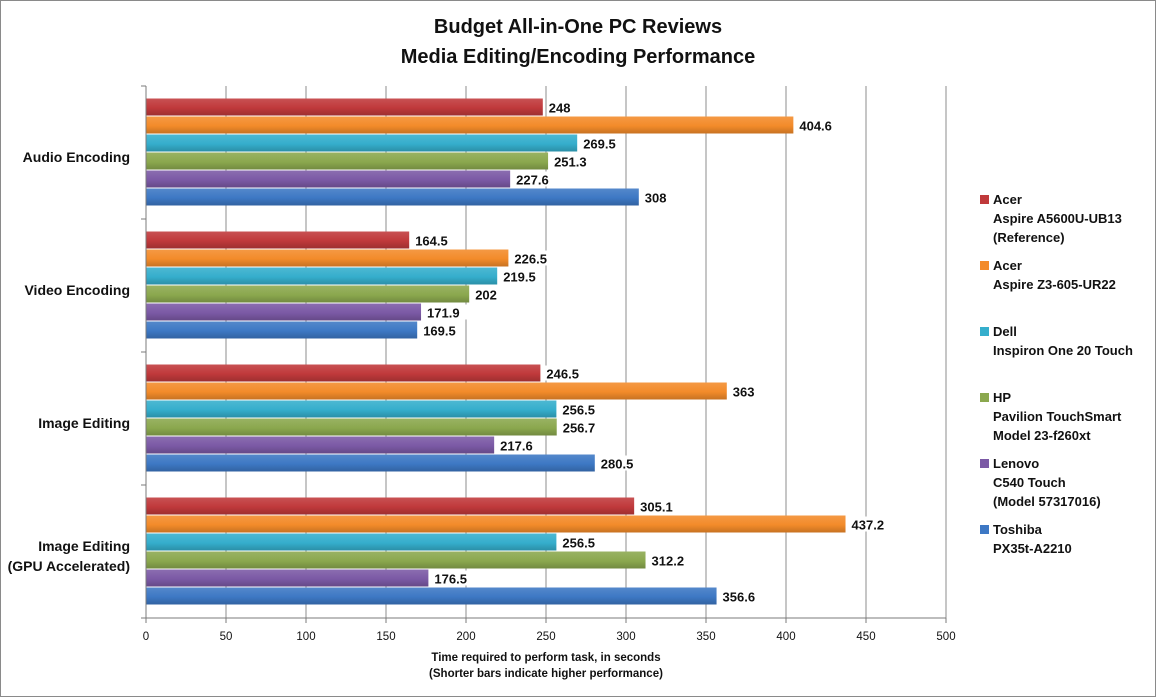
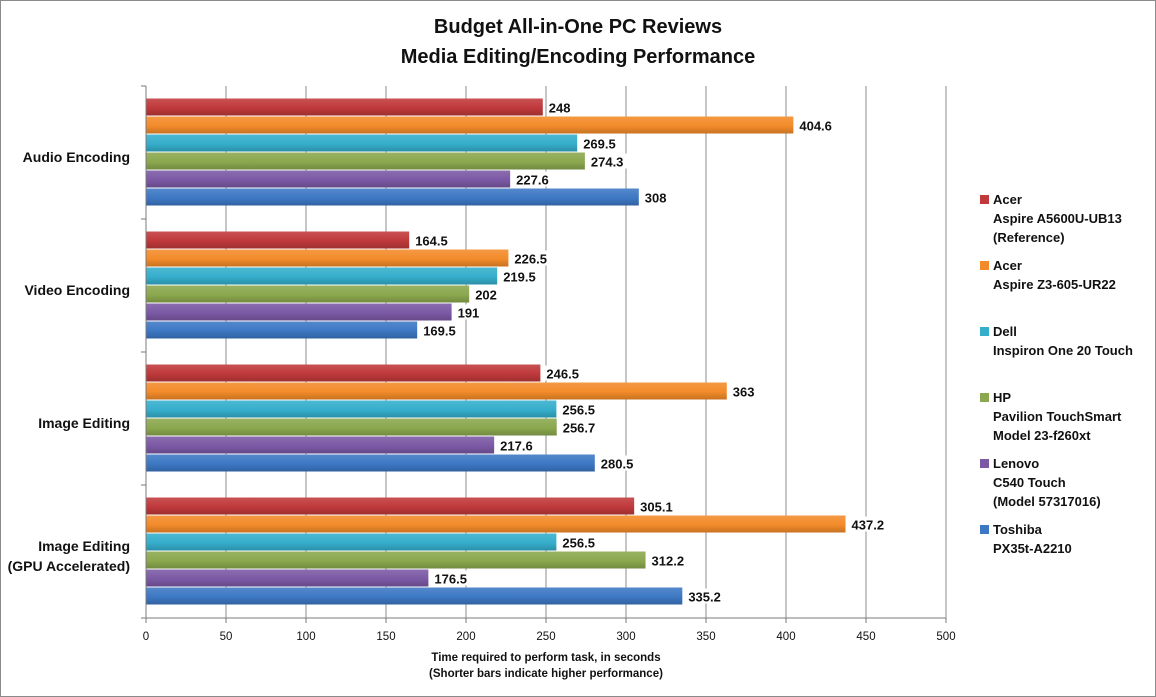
HP Pavilion TouchSmart Model 23-f260xt/Audio Encoding: 251.3 -> 274.3
Lenovo C540 Touch (Model 57317016)/Video Encoding: 171.9 -> 191
Toshiba PX35t-A2210/Image Editing (GPU Accelerated): 356.6 -> 335.2
